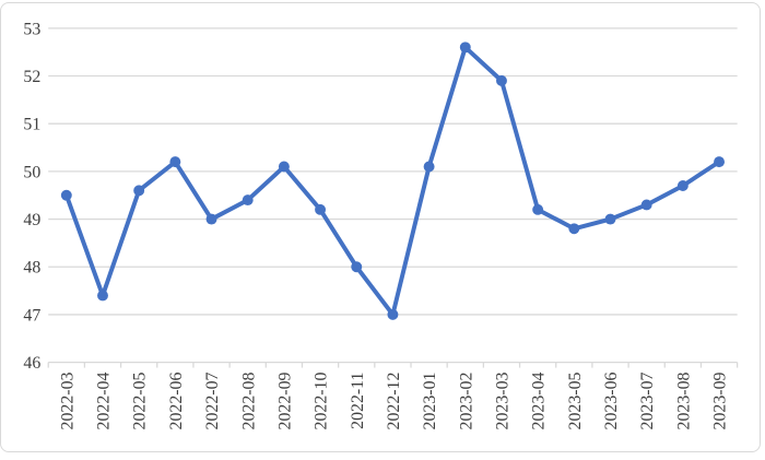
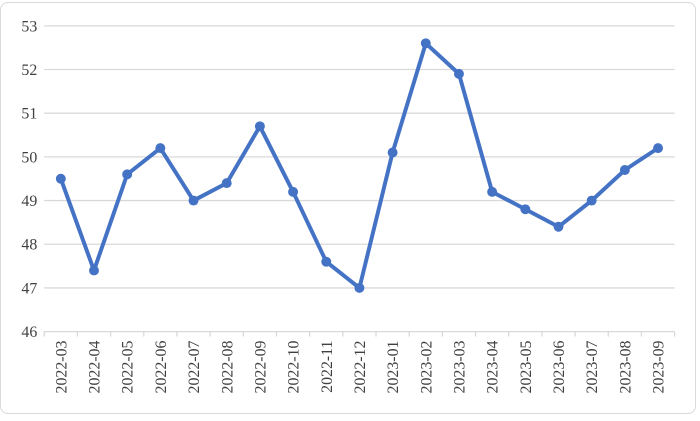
2022-09: 50.1 -> 50.7
2022-11: 48.0 -> 47.6
2023-06: 49.0 -> 48.4
2023-07: 49.3 -> 49.0
